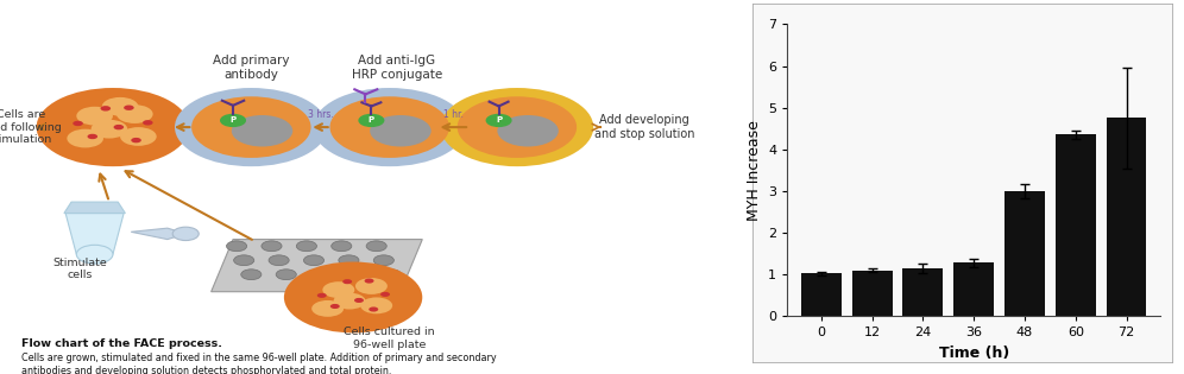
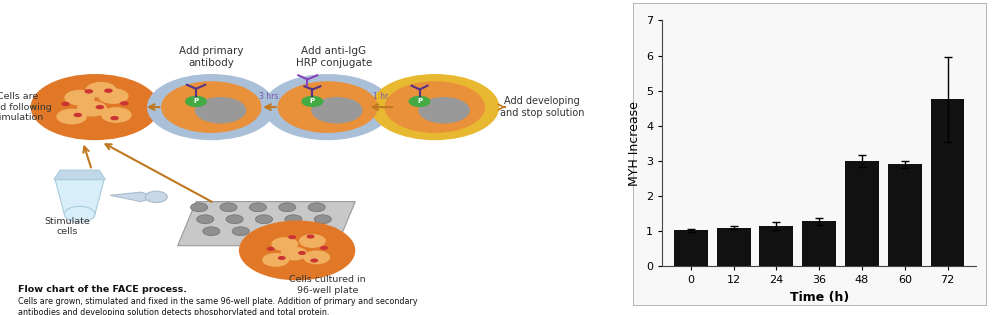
60: 4.35 -> 2.90
